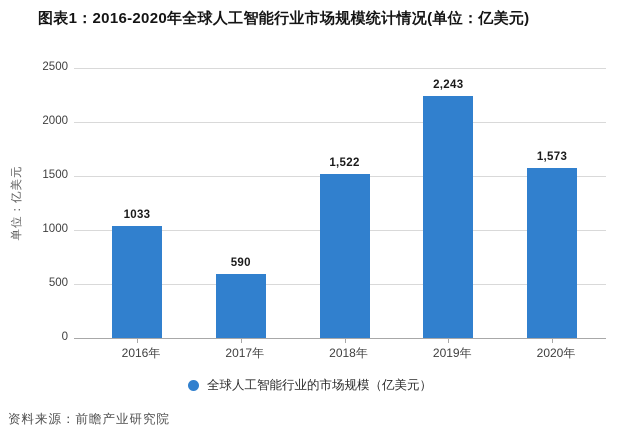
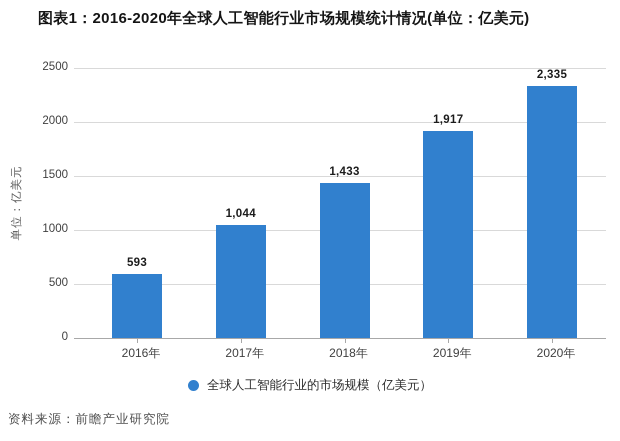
2016年: 1033 -> 593
2017年: 590 -> 1,044
2018年: 1,522 -> 1,433
2019年: 2,243 -> 1,917
2020年: 1,573 -> 2,335
